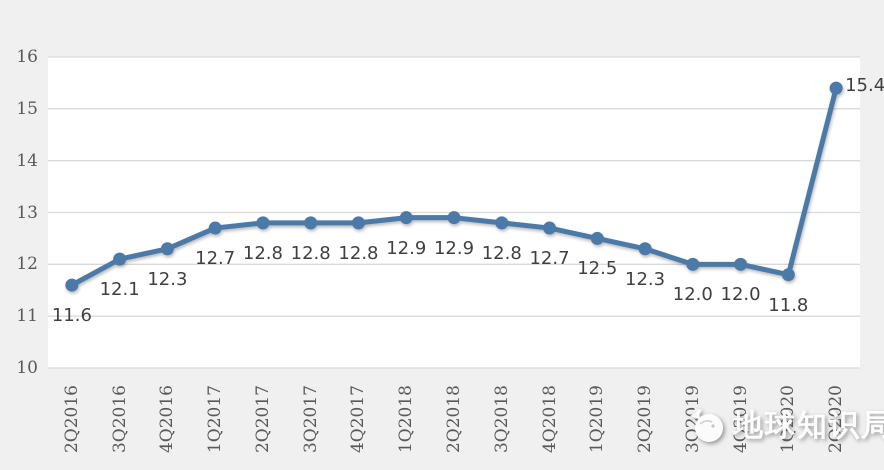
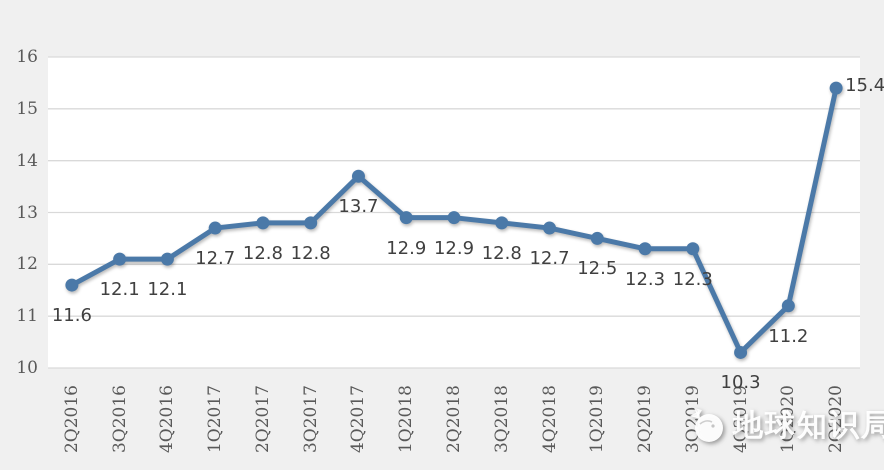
4Q2016: 12.3 -> 12.1
4Q2017: 12.8 -> 13.7
3Q2019: 12.0 -> 12.3
4Q2019: 12.0 -> 10.3
1Q2020: 11.8 -> 11.2
